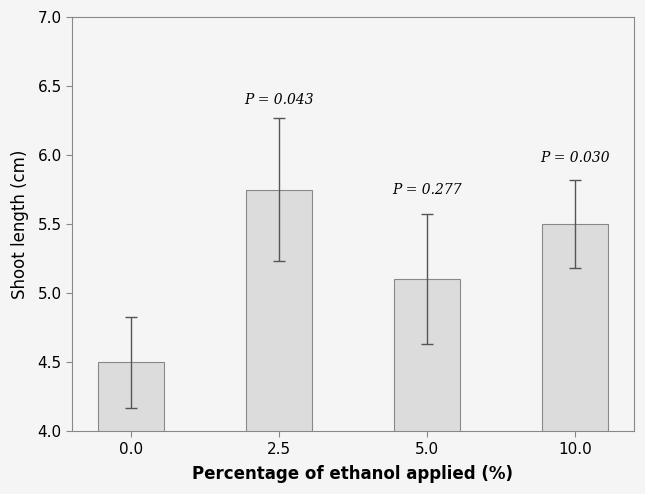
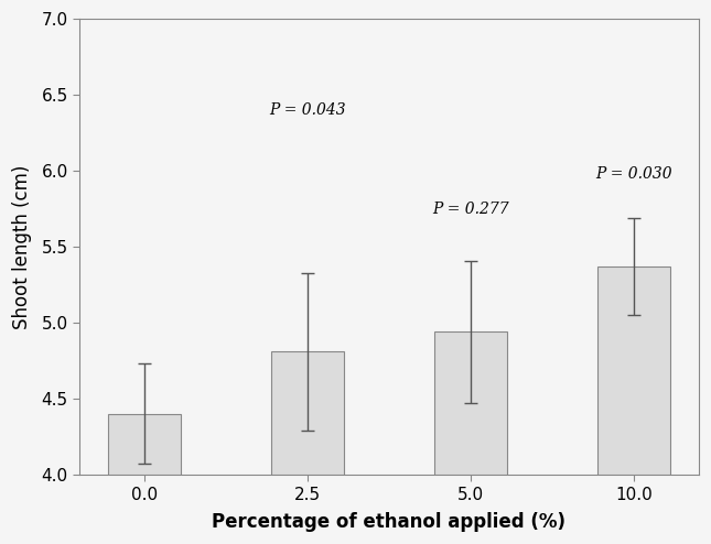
0.0: 4.50 -> 4.40
2.5: 5.75 -> 4.81
5.0: 5.10 -> 4.94
10.0: 5.50 -> 5.37
